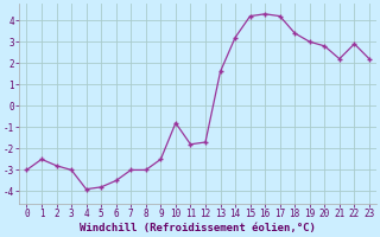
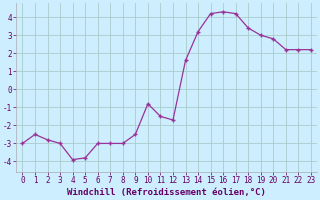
6: -3.5 -> -3.0
11: -1.8 -> -1.5
22: 2.9 -> 2.2
